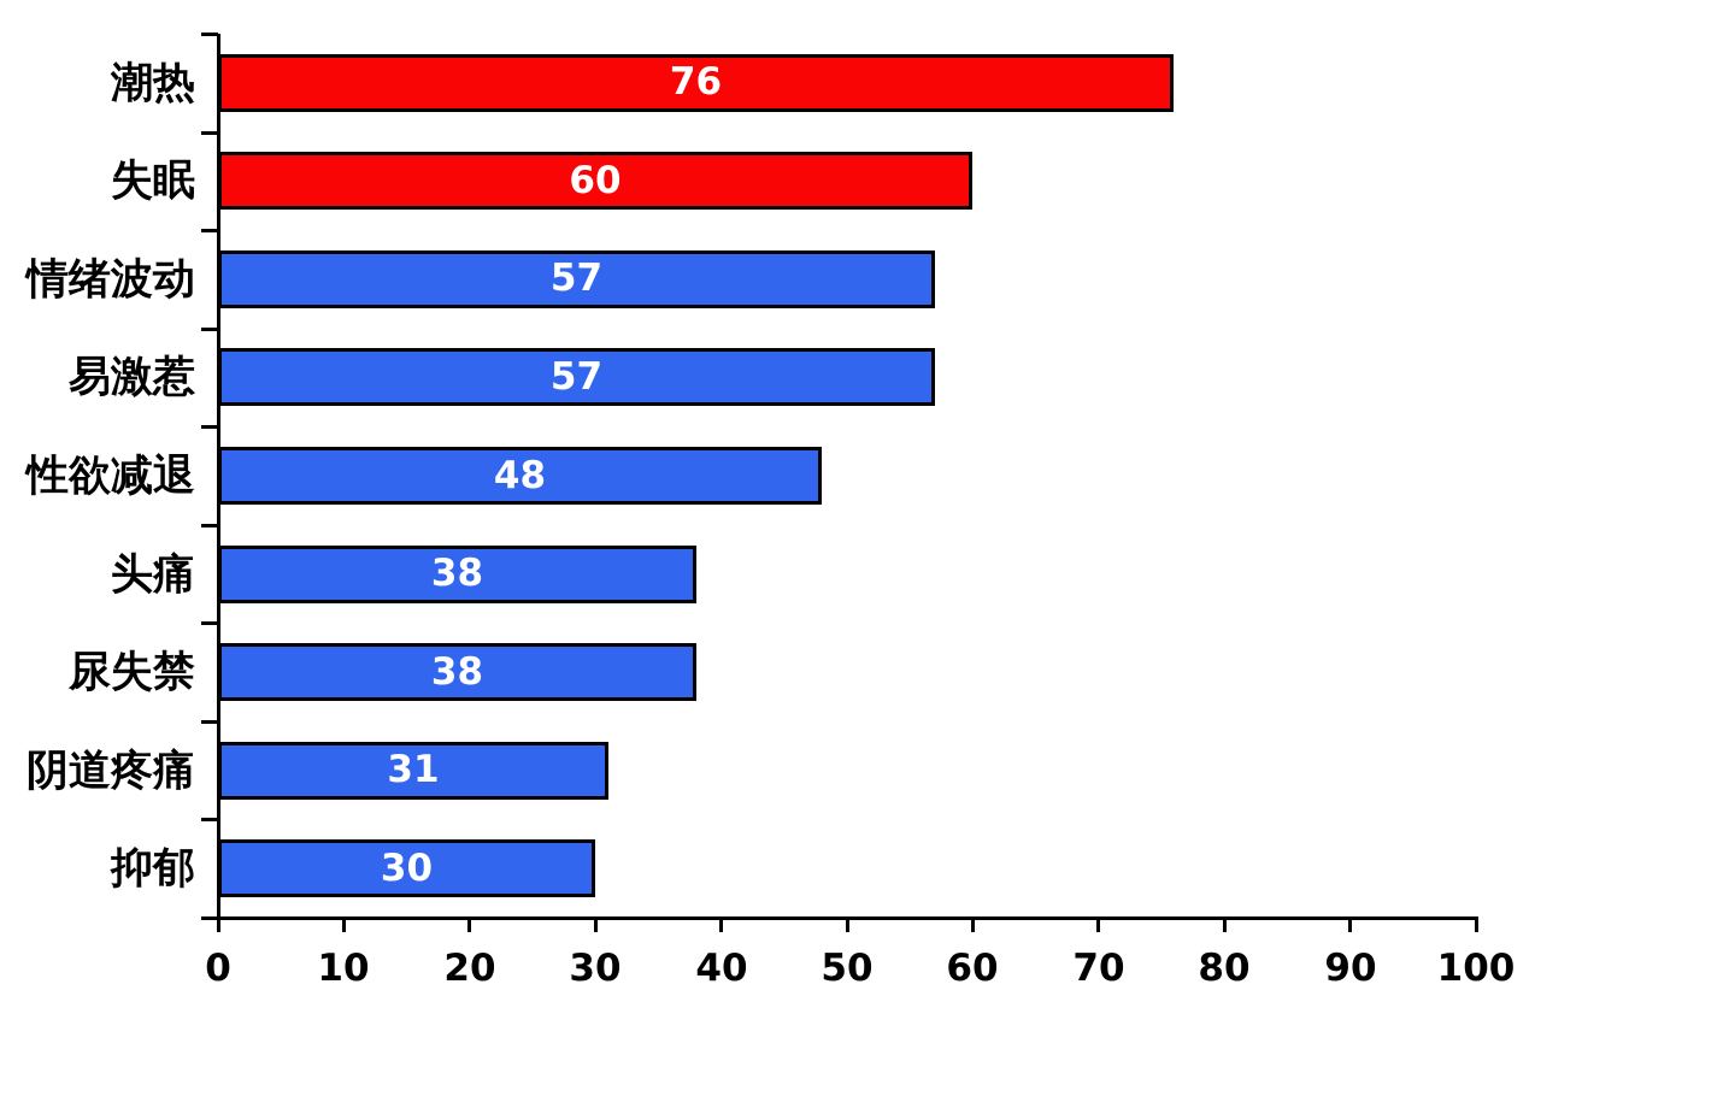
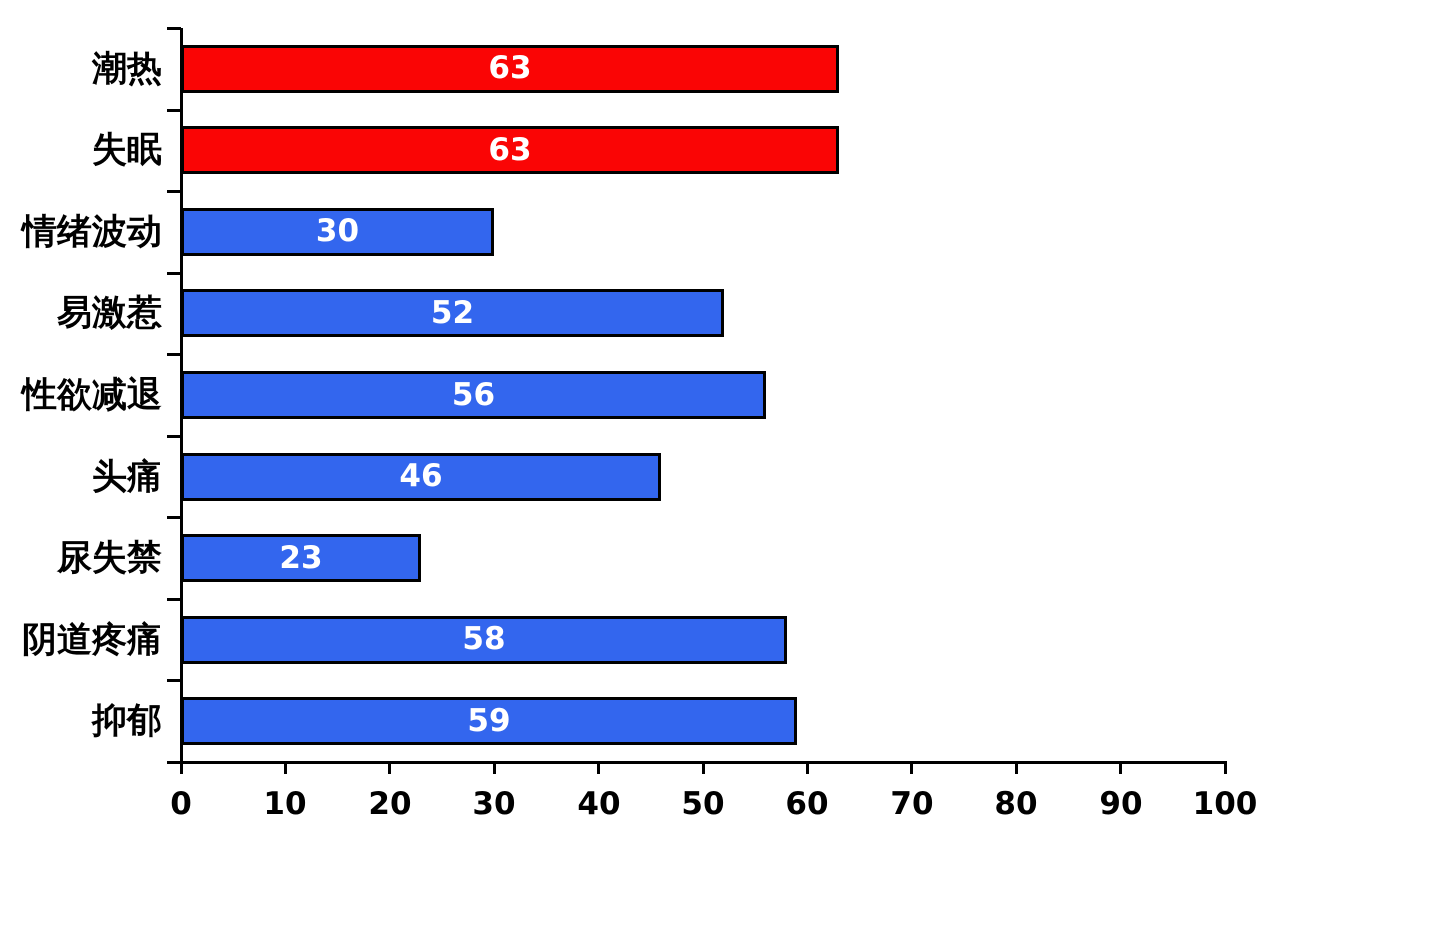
潮热: 76 -> 63
失眠: 60 -> 63
情绪波动: 57 -> 30
易激惹: 57 -> 52
性欲减退: 48 -> 56
头痛: 38 -> 46
尿失禁: 38 -> 23
阴道疼痛: 31 -> 58
抑郁: 30 -> 59
